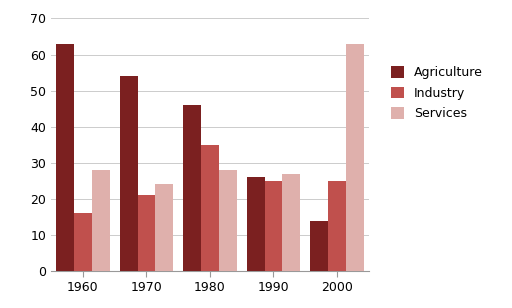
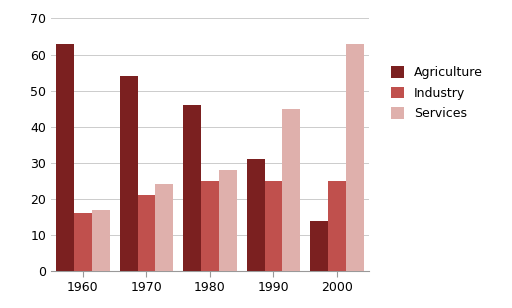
Services/1960: 28 -> 17
Industry/1980: 35 -> 25
Agriculture/1990: 26 -> 31
Services/1990: 27 -> 45
